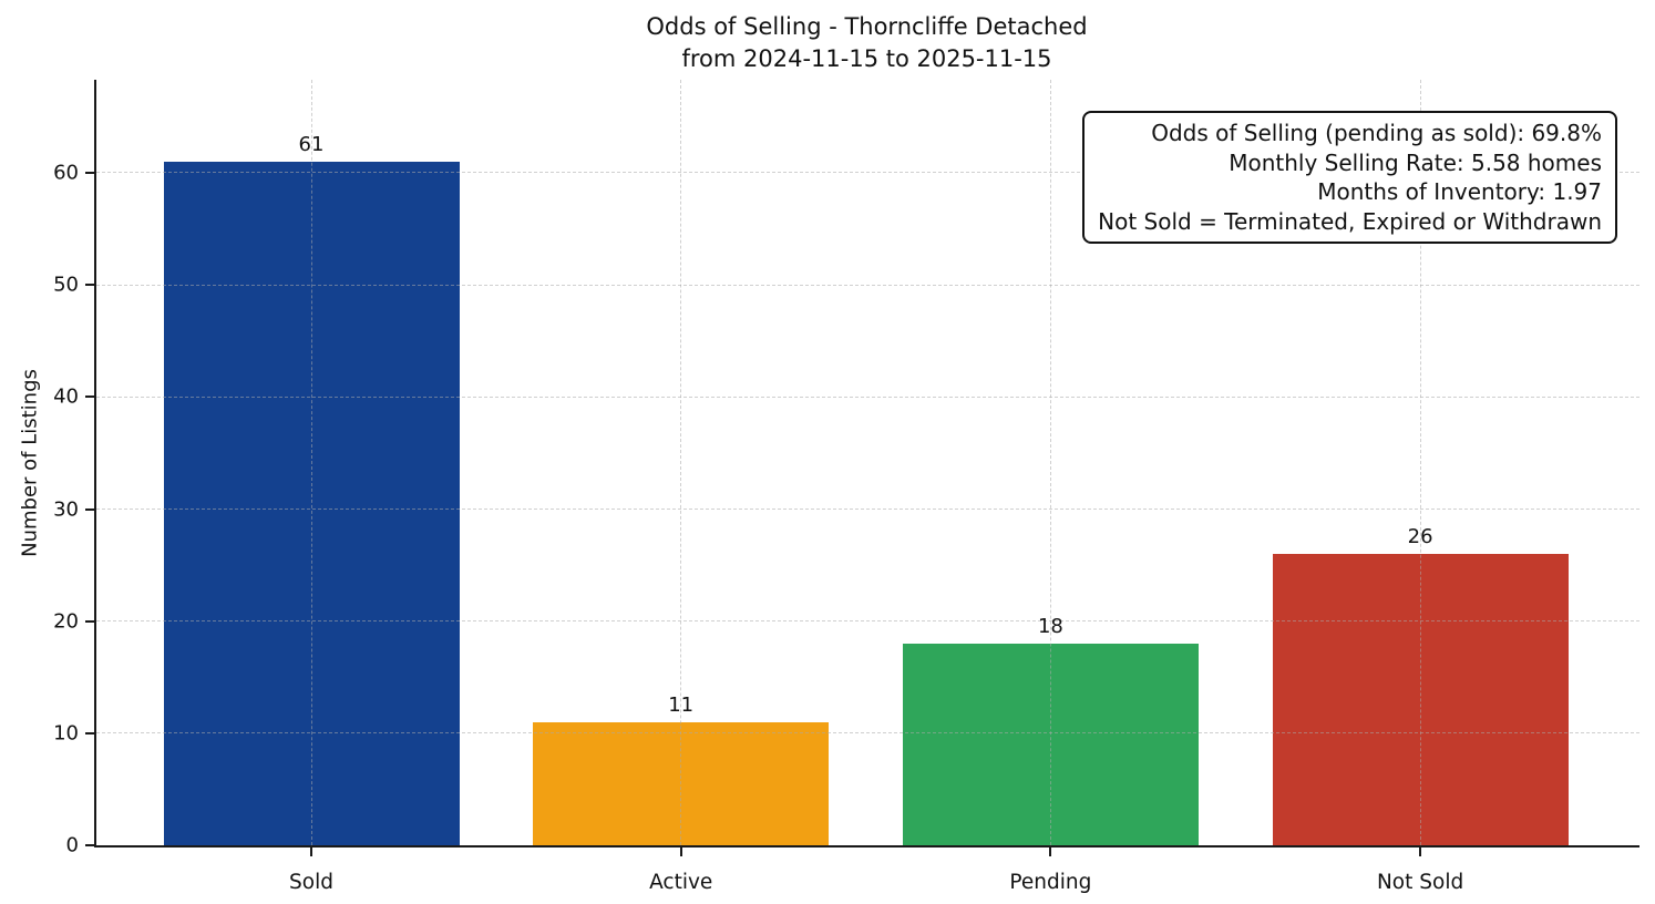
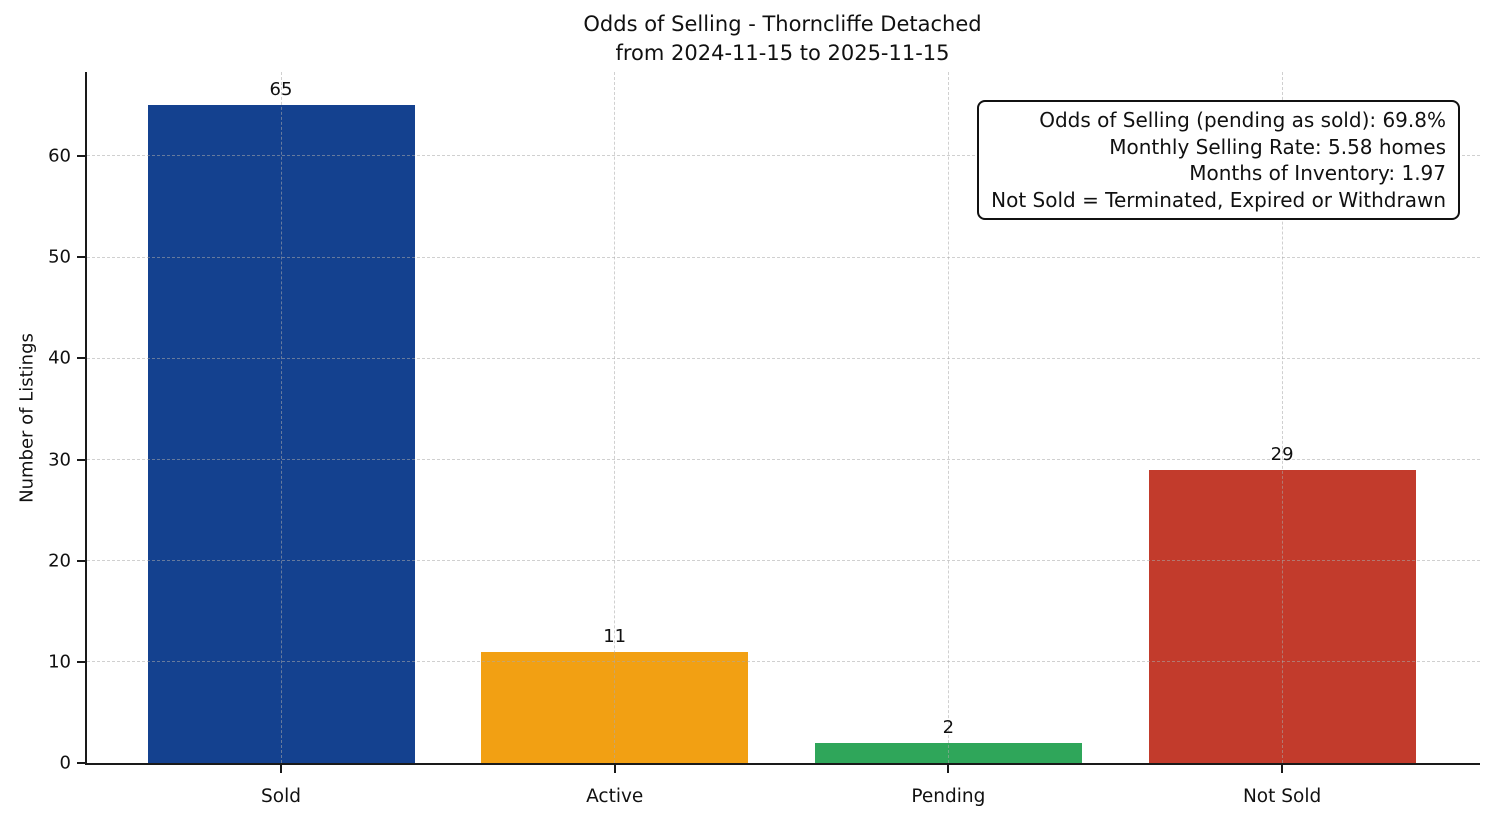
Sold: 61 -> 65
Pending: 18 -> 2
Not Sold: 26 -> 29
